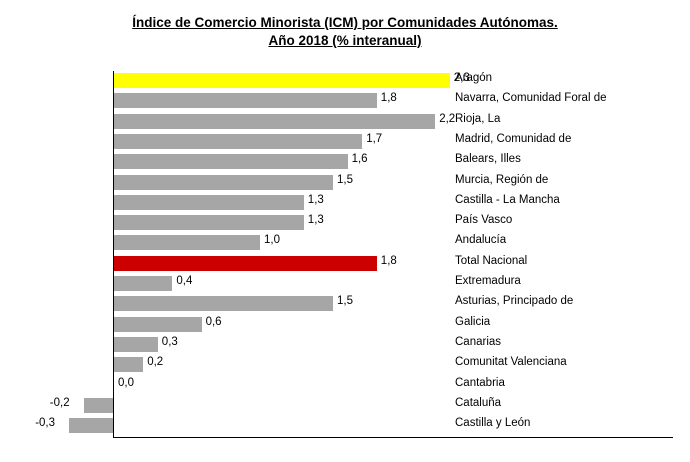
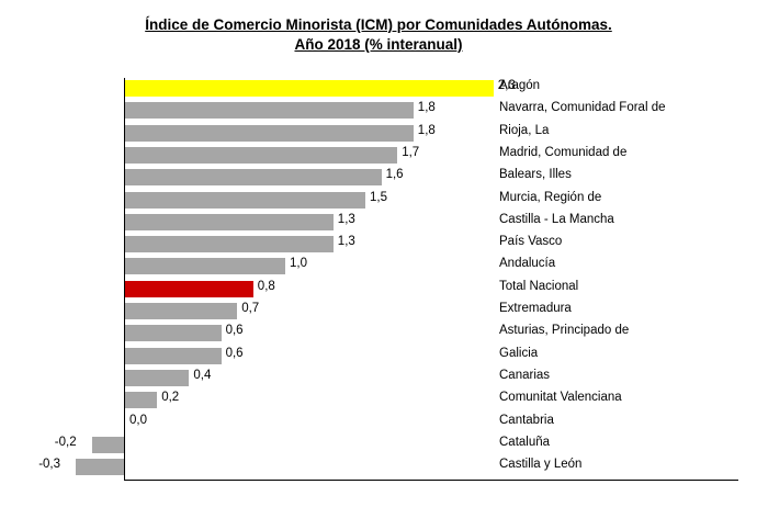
Rioja, La: 2,2 -> 1,8
Total Nacional: 1,8 -> 0,8
Extremadura: 0,4 -> 0,7
Asturias, Principado de: 1,5 -> 0,6
Canarias: 0,3 -> 0,4
